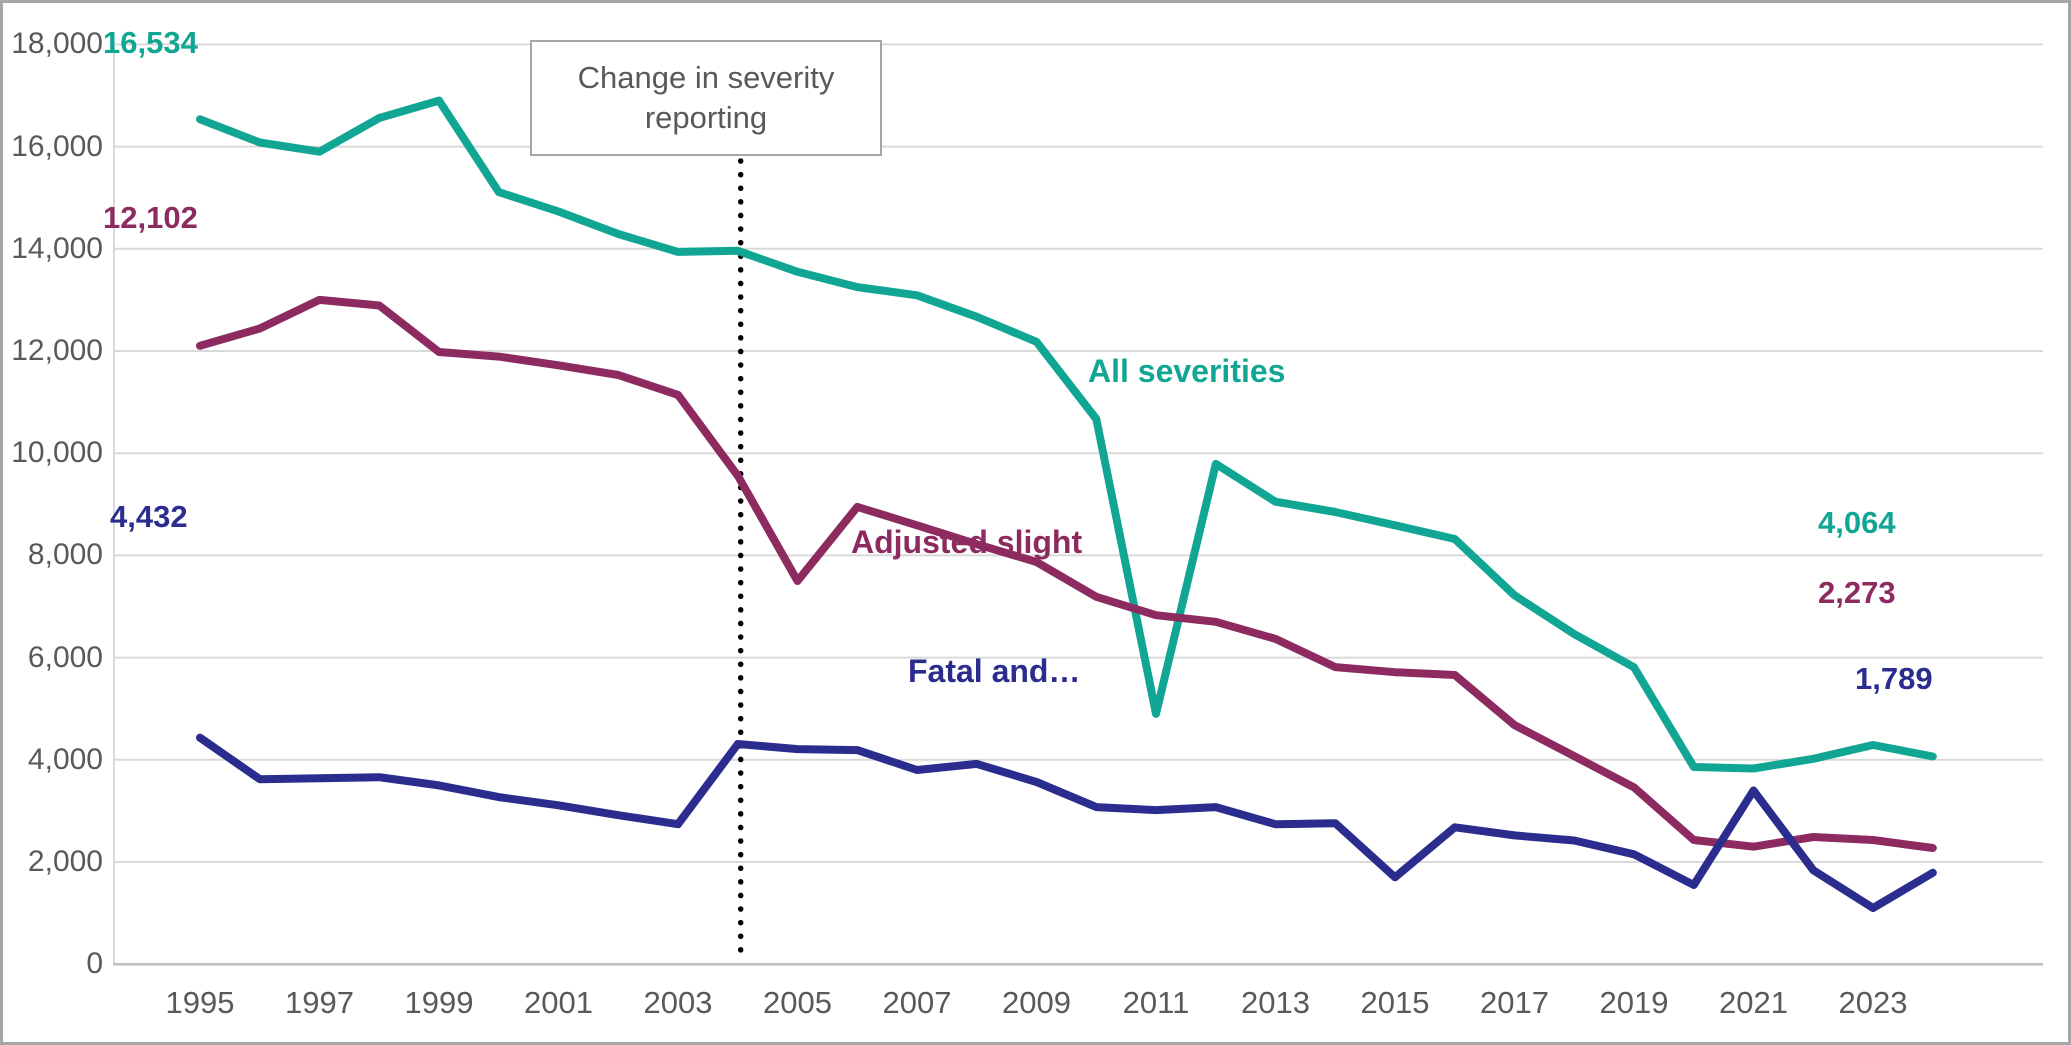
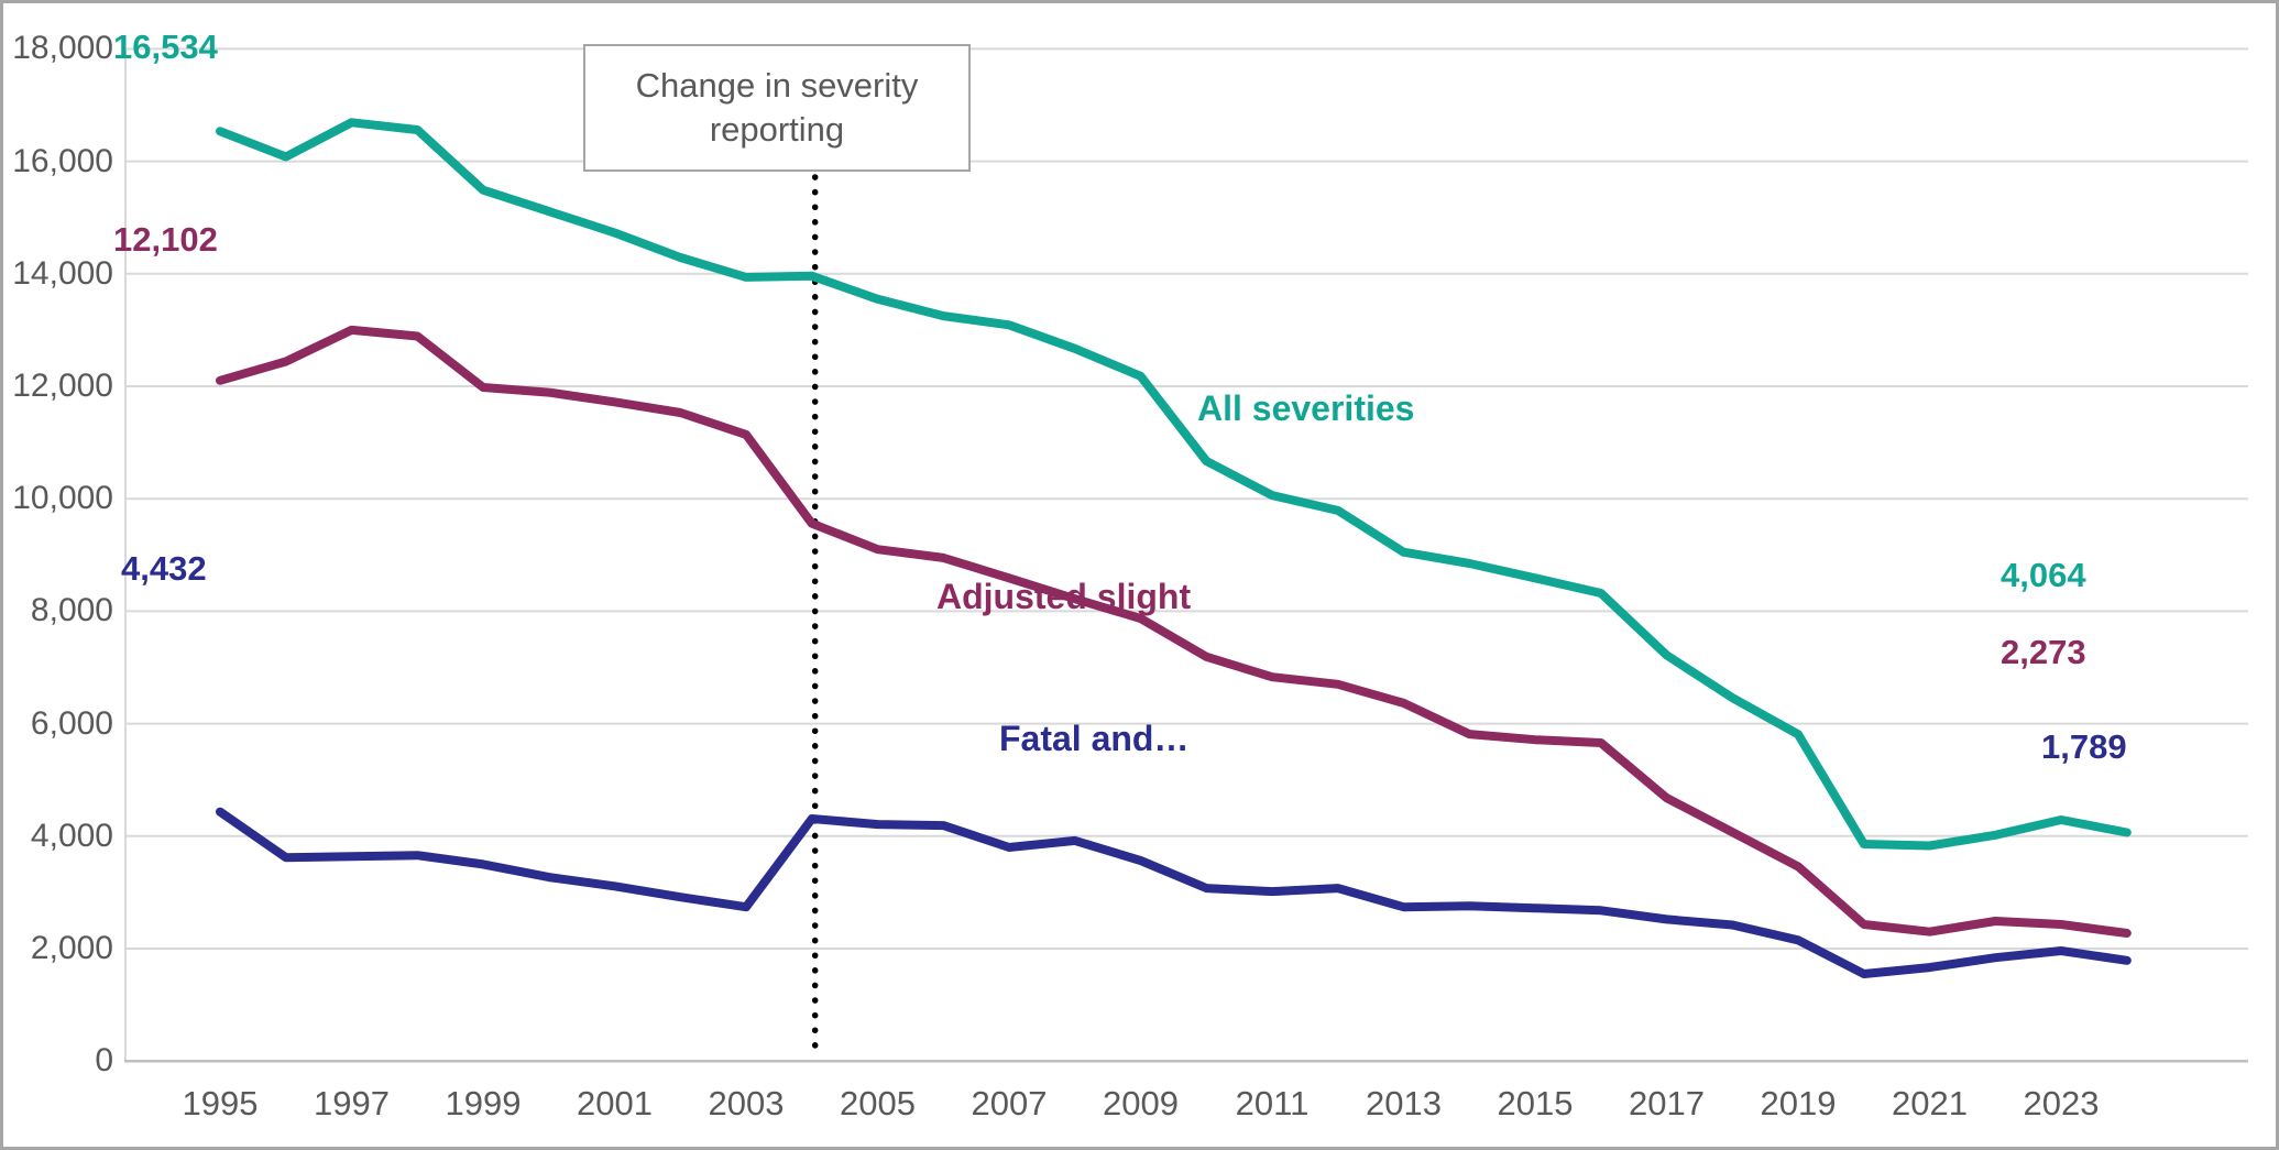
All severities/1997: 15900 -> 16700
All severities/1999: 16900 -> 15500
Adjusted slight/2005: 7500 -> 9100
All severities/2011: 4900 -> 10100
Fatal and…/2015: 1700 -> 2700
Fatal and…/2021: 3400 -> 1700
Fatal and…/2023: 1100 -> 2000
